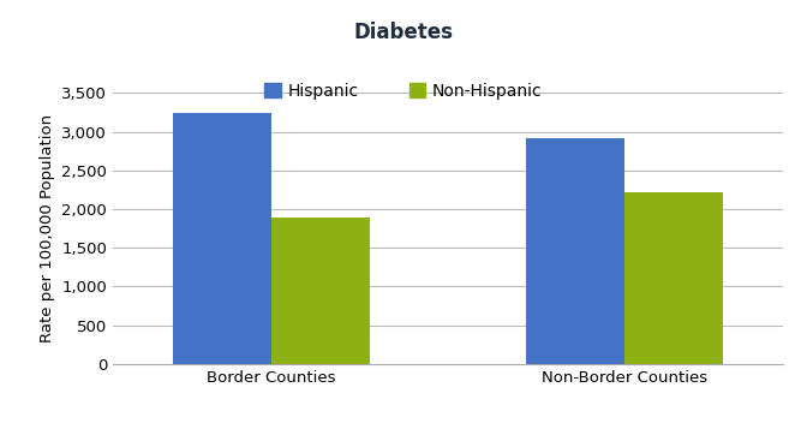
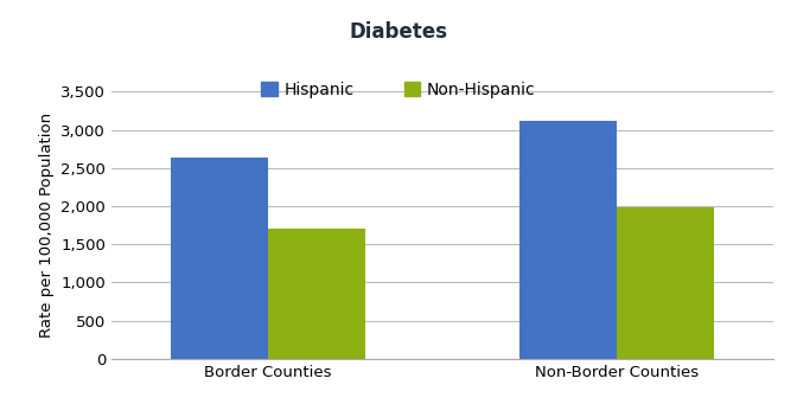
Hispanic/Border Counties: 3,250 -> 2,640
Non-Hispanic/Border Counties: 1,890 -> 1,700
Hispanic/Non-Border Counties: 2,920 -> 3,120
Non-Hispanic/Non-Border Counties: 2,210 -> 1,980
